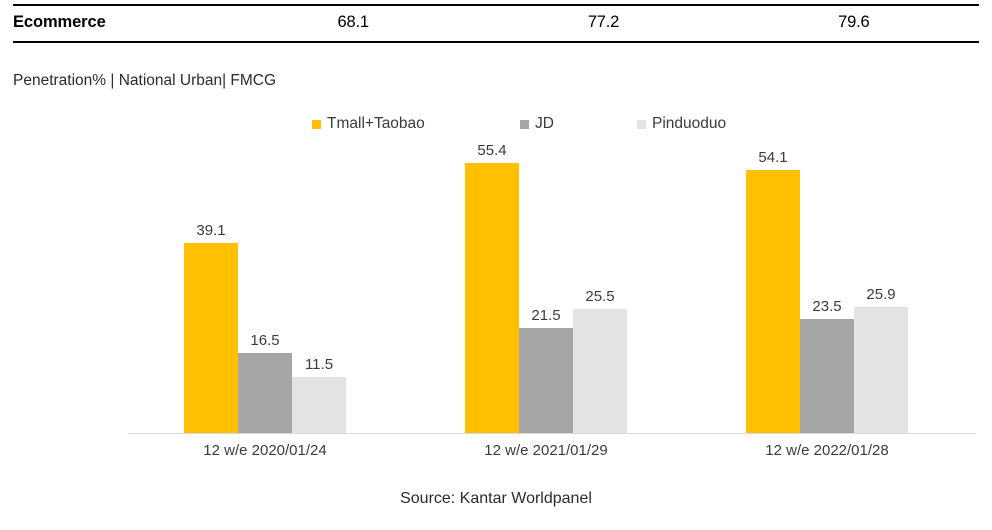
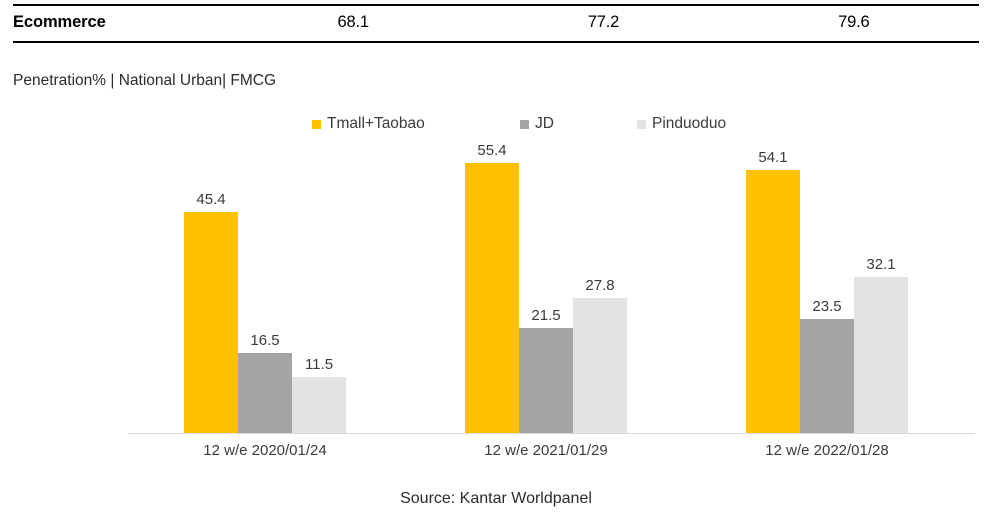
Tmall+Taobao/12 w/e 2020/01/24: 39.1 -> 45.4
Pinduoduo/12 w/e 2021/01/29: 25.5 -> 27.8
Pinduoduo/12 w/e 2022/01/28: 25.9 -> 32.1
